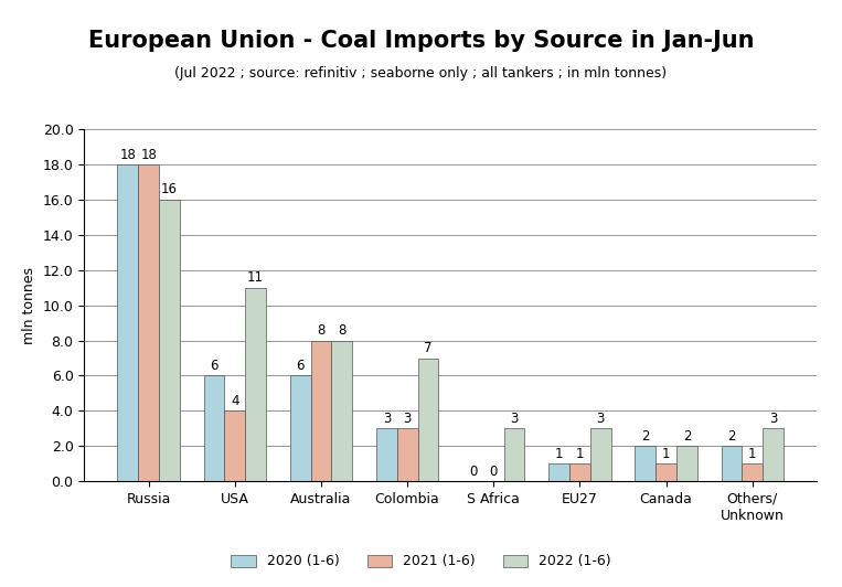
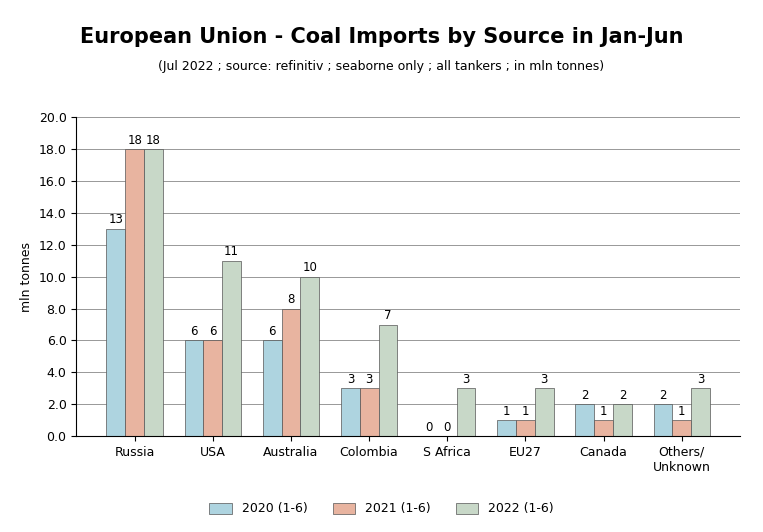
2020 (1-6)/Russia: 18 -> 13
2022 (1-6)/Russia: 16 -> 18
2021 (1-6)/USA: 4 -> 6
2022 (1-6)/Australia: 8 -> 10
